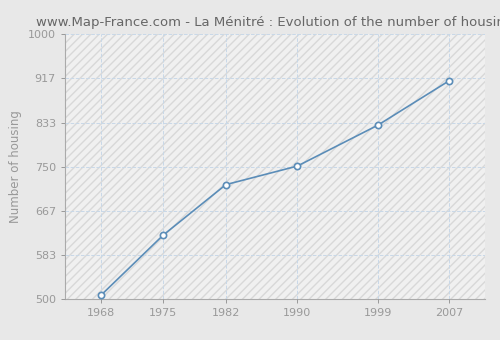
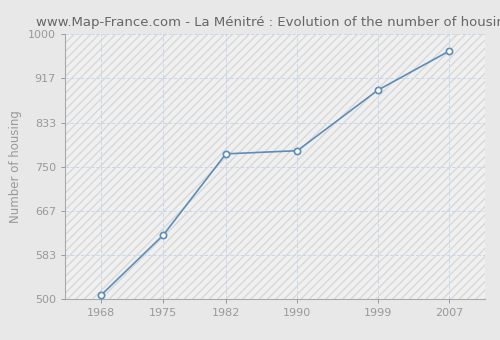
1982: 716 -> 774
1990: 751 -> 780
1999: 828 -> 894
2007: 912 -> 968
